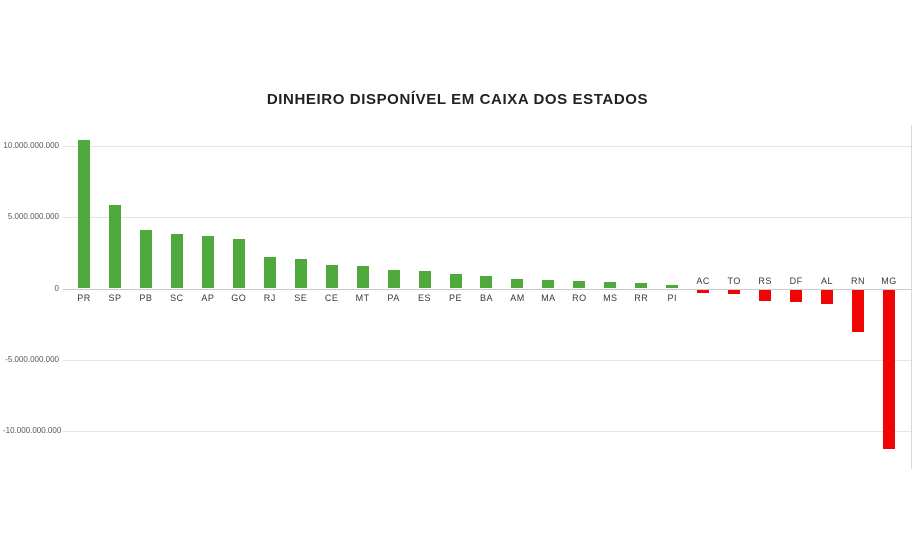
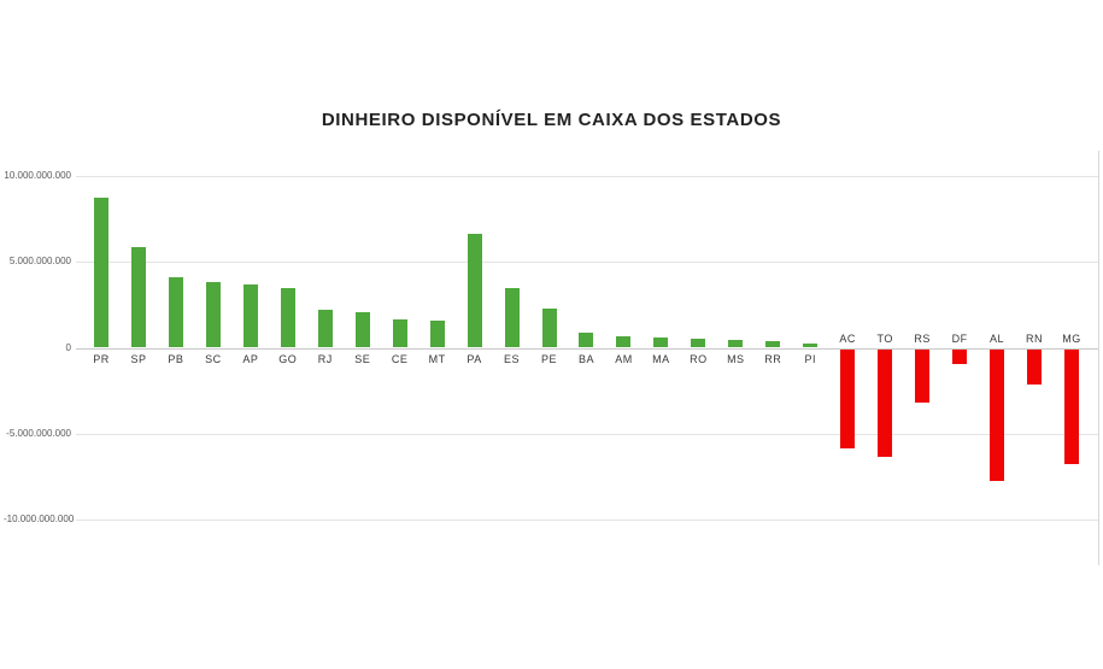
PR: 10400000000 -> 8700000000
PA: 1300000000 -> 6600000000
ES: 1200000000 -> 3500000000
PE: 1000000000 -> 2300000000
AC: -300000000 -> -5800000000
TO: -300000000 -> -6300000000
RS: -800000000 -> -3100000000
AL: -1000000000 -> -7700000000
RN: -3000000000 -> -2100000000
MG: -11200000000 -> -6700000000
